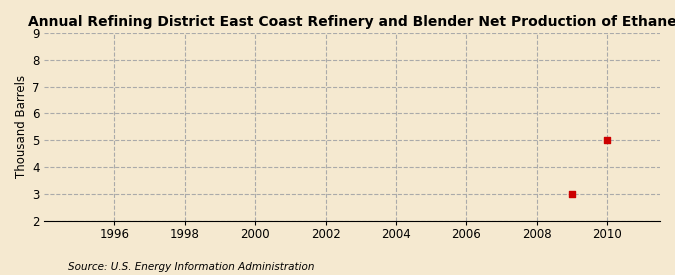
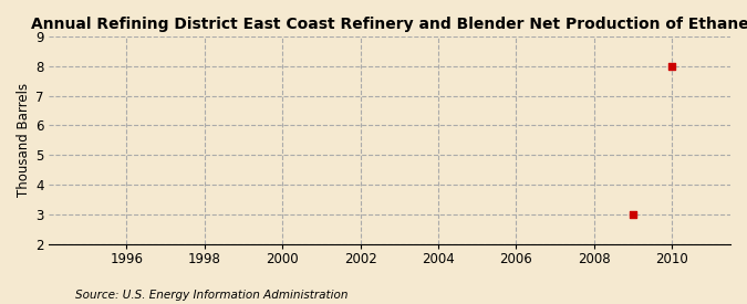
2010: 5 -> 8
